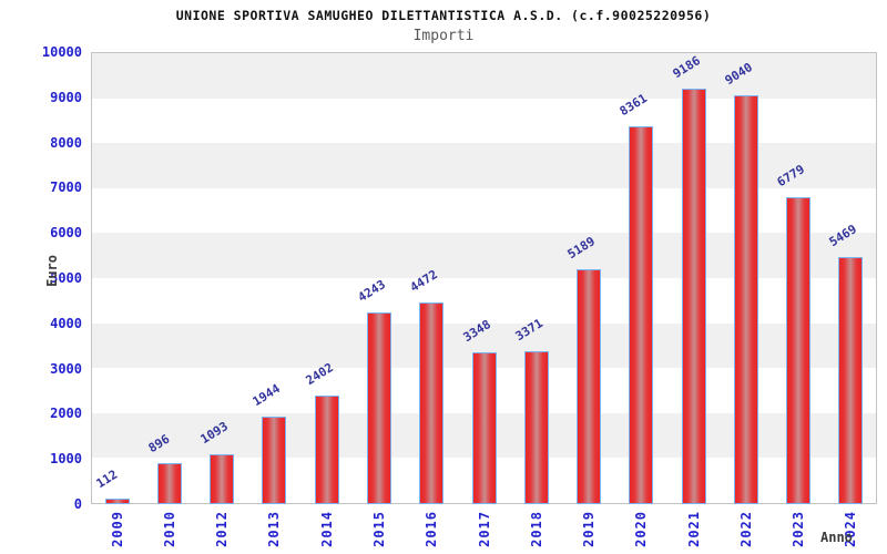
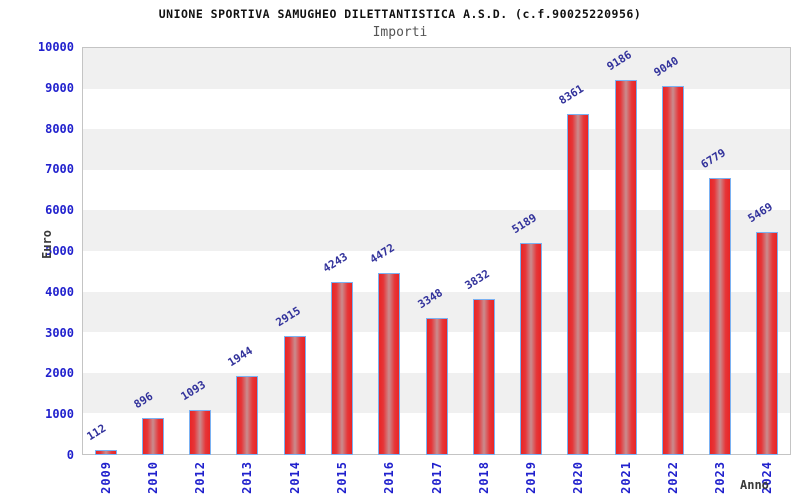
2014: 2402 -> 2915
2018: 3371 -> 3832
